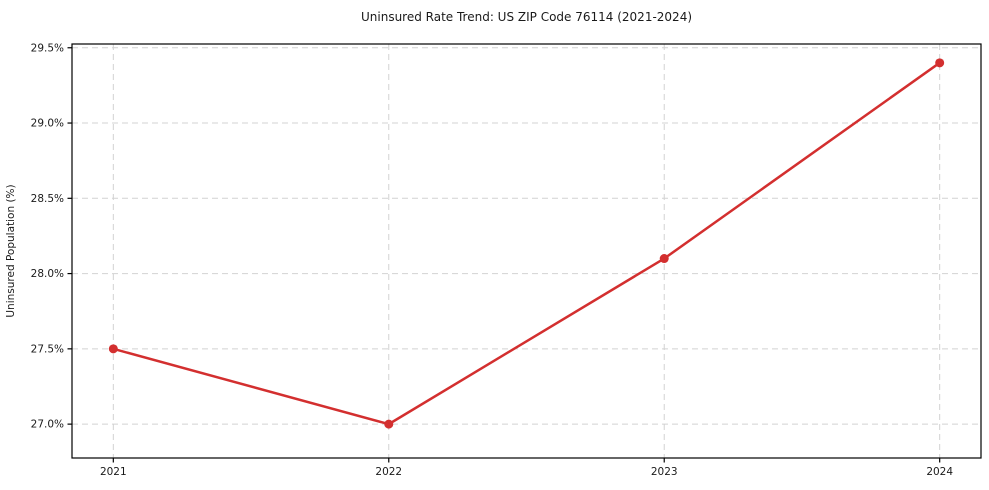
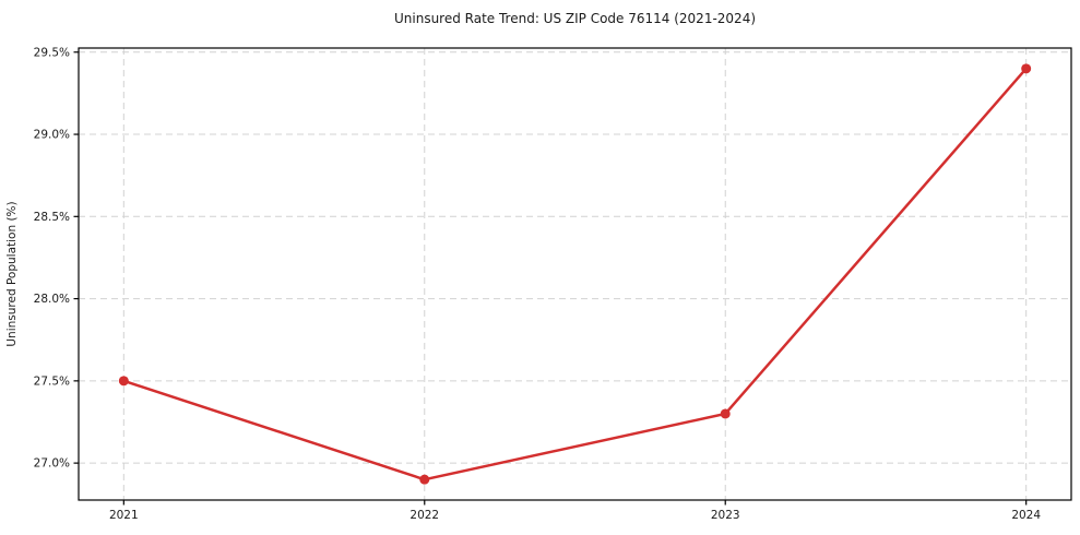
2022: 27.0% -> 26.9%
2023: 28.1% -> 27.3%
